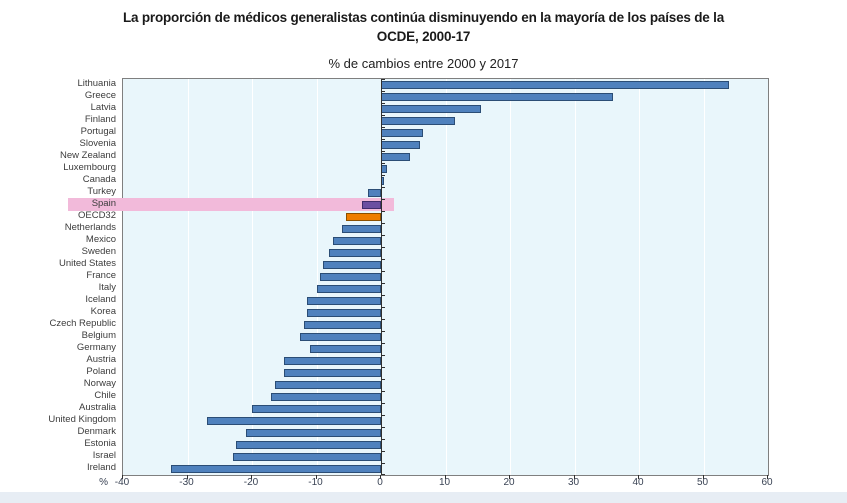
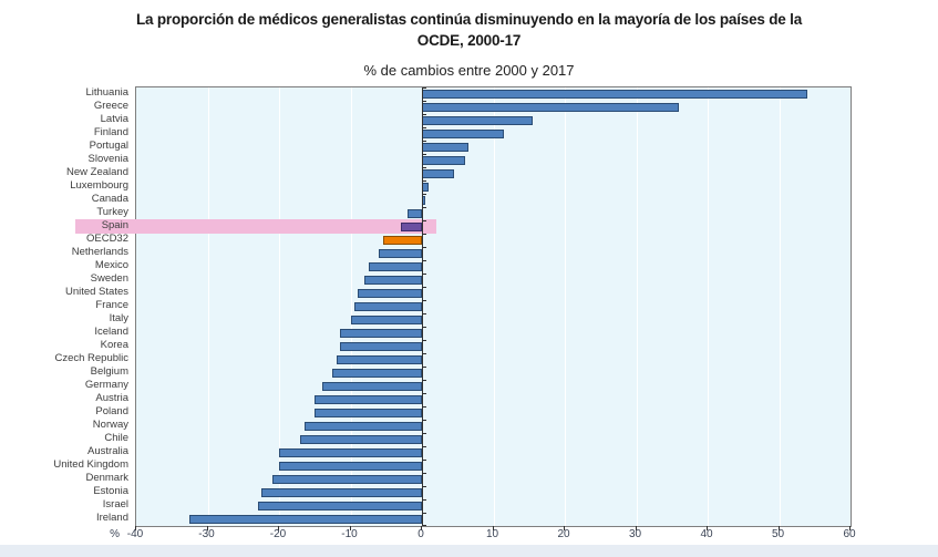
Germany: -11 -> -14
United Kingdom: -27 -> -20
